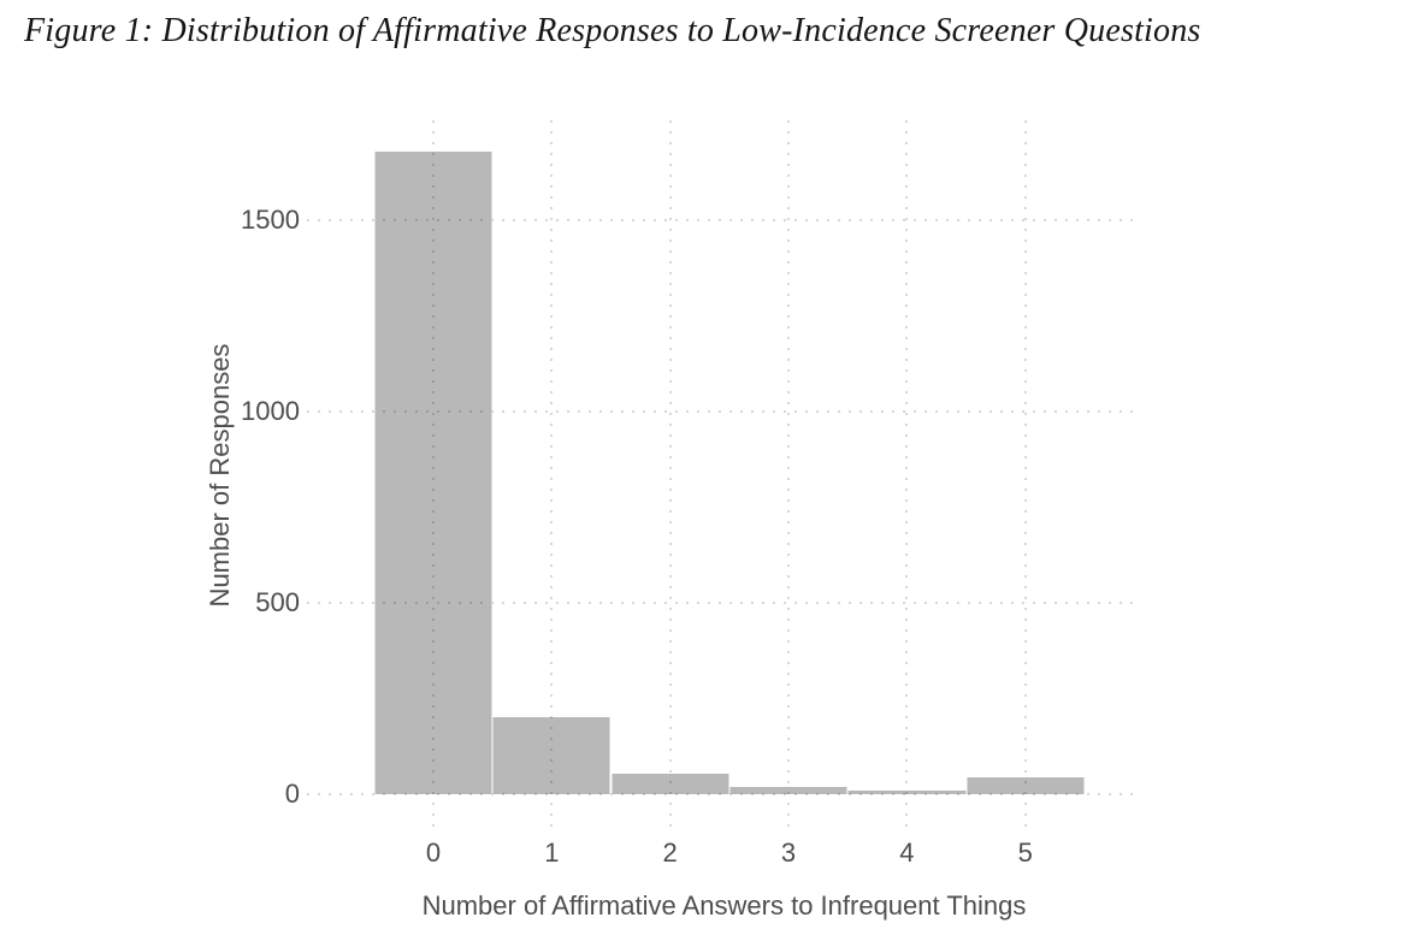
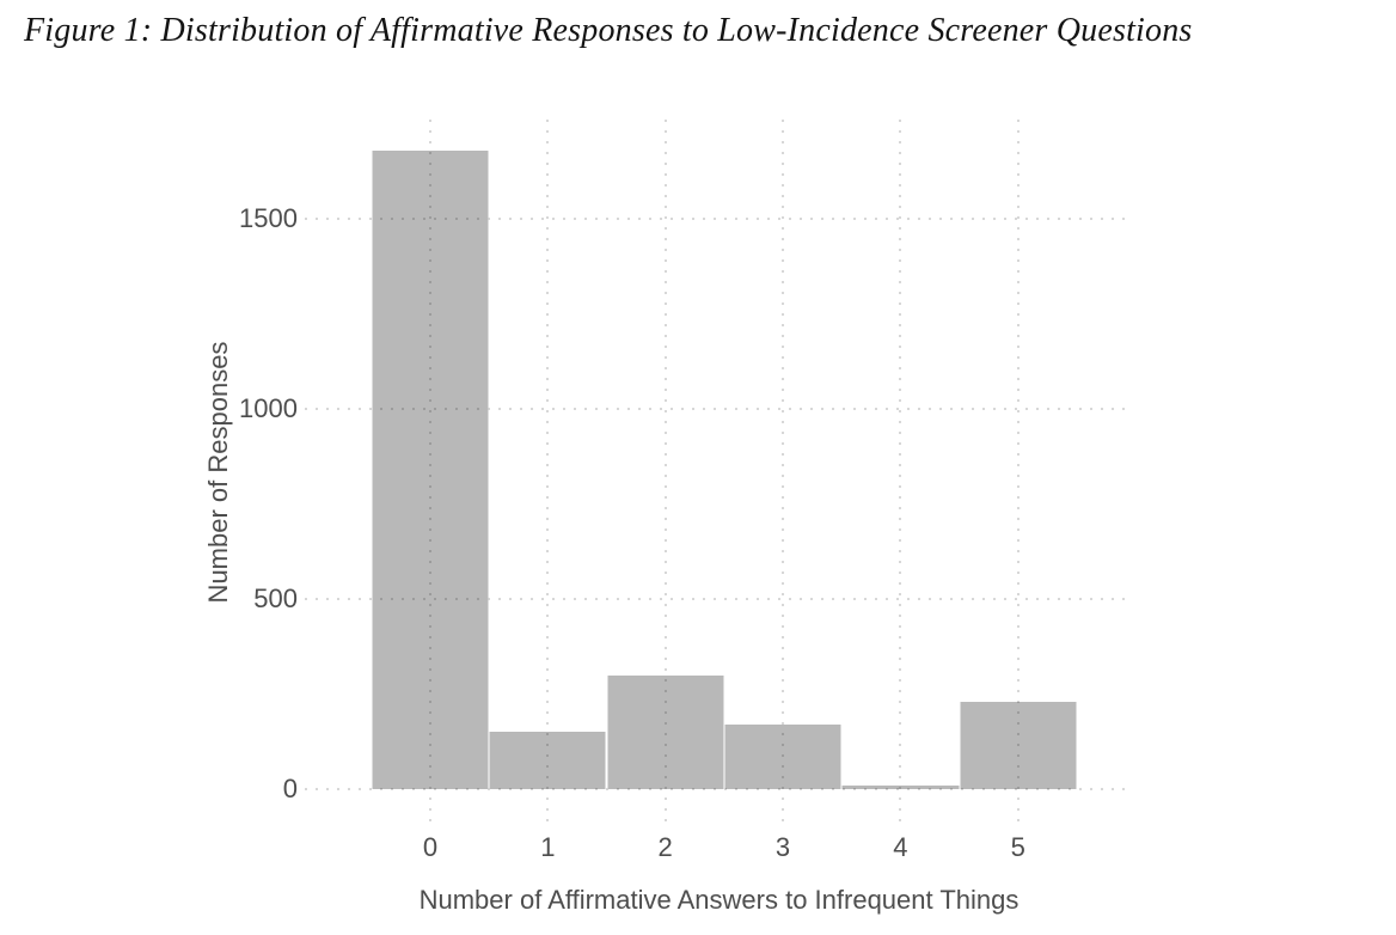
1: 200 -> 150
2: 50 -> 300
3: 20 -> 170
5: 40 -> 230
